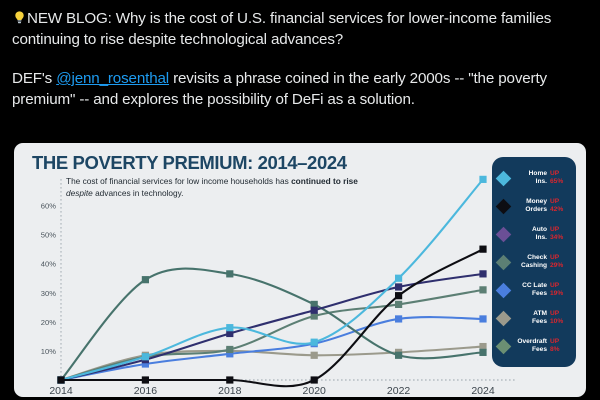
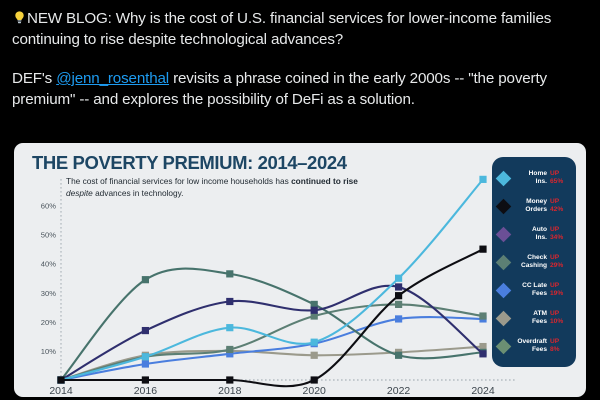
Auto Ins./2016: 7% -> 17%
Auto Ins./2018: 16% -> 27%
Auto Ins./2024: 36% -> 9%
Overdraft Fees/2024: 31% -> 22%
